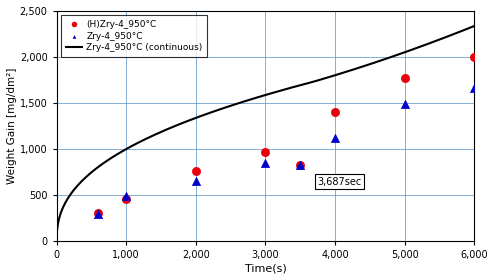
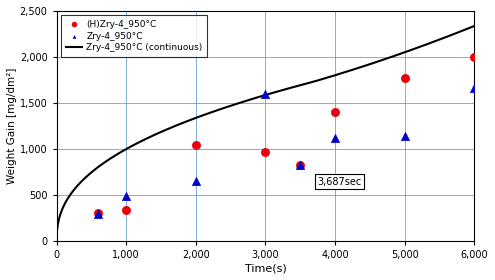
(H)Zry-4_950°C/1,000: 460 -> 340
(H)Zry-4_950°C/2,000: 760 -> 1,040
Zry-4_950°C/3,000: 850 -> 1,600
Zry-4_950°C/5,000: 1,490 -> 1,140
